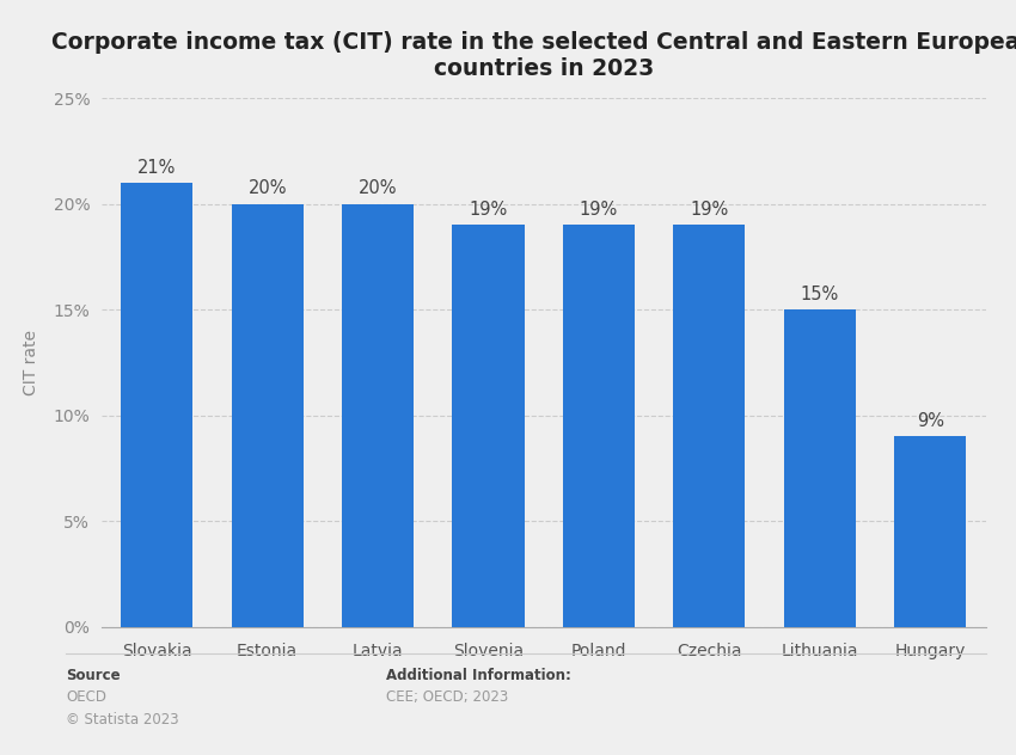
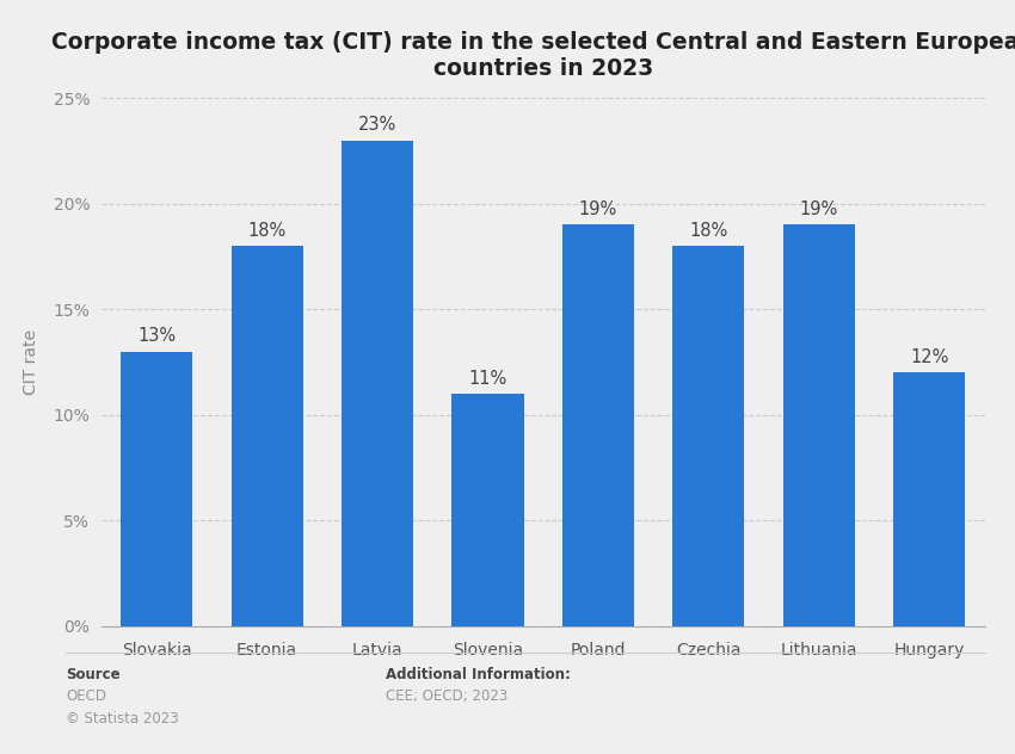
Slovakia: 21% -> 13%
Estonia: 20% -> 18%
Latvia: 20% -> 23%
Slovenia: 19% -> 11%
Czechia: 19% -> 18%
Lithuania: 15% -> 19%
Hungary: 9% -> 12%
